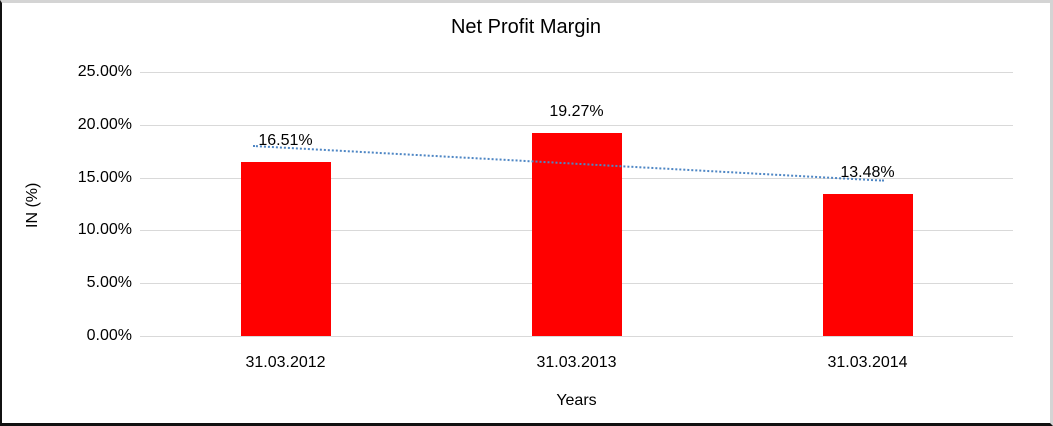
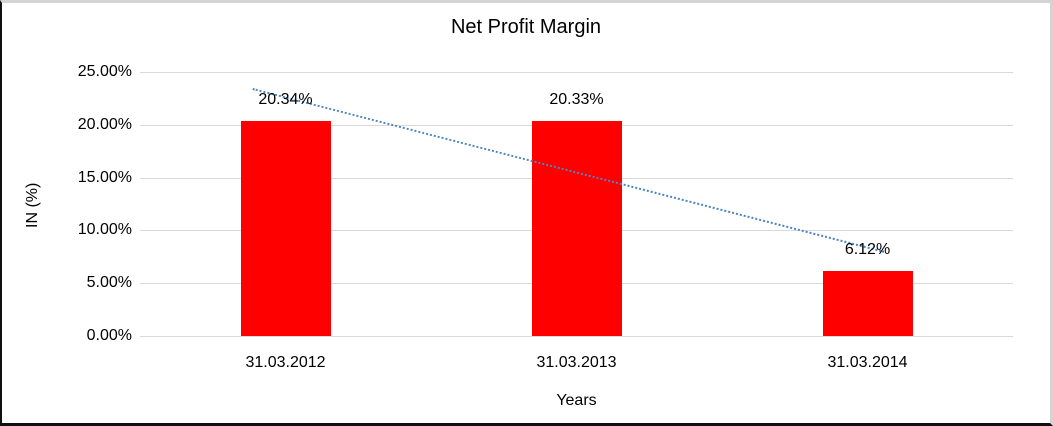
31.03.2012: 16.51% -> 20.34%
31.03.2013: 19.27% -> 20.33%
31.03.2014: 13.48% -> 6.12%
